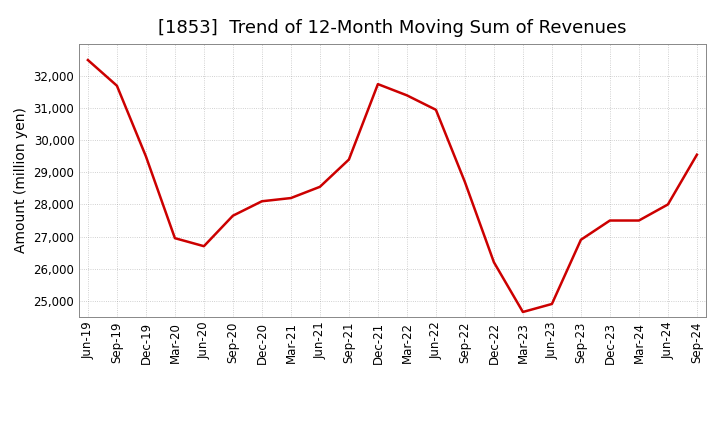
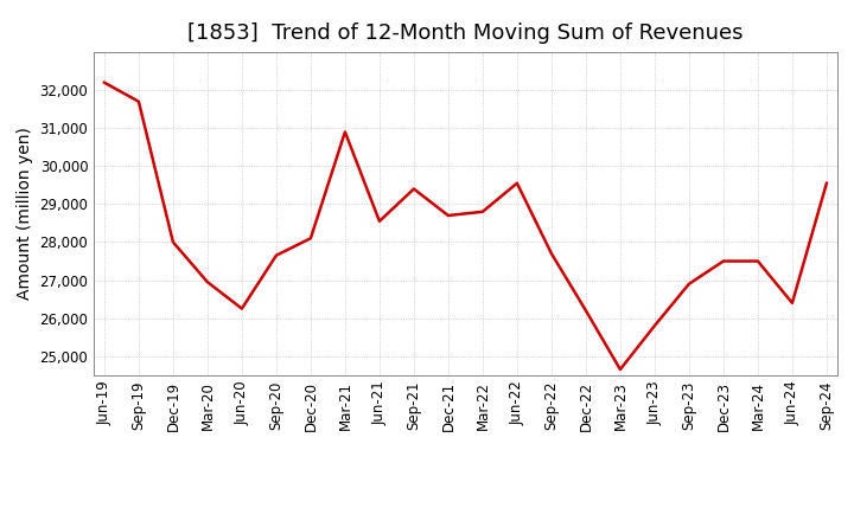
Jun-19: 32,500 -> 32,200
Dec-19: 29,500 -> 28,000
Jun-20: 26,700 -> 26,250
Mar-21: 28,200 -> 30,900
Dec-21: 31,750 -> 28,700
Mar-22: 31,400 -> 28,800
Jun-22: 30,950 -> 29,550
Sep-22: 28,700 -> 27,700
Jun-23: 24,900 -> 25,800
Jun-24: 28,000 -> 26,400
